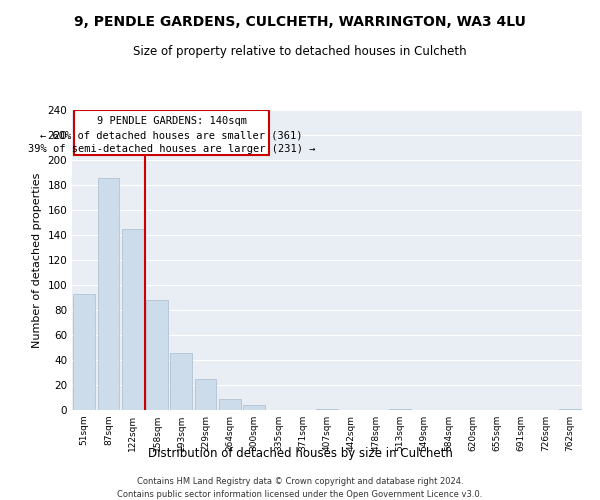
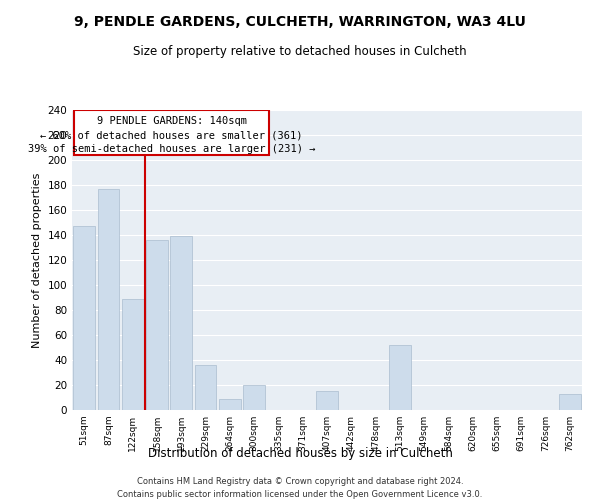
51sqm: 93 -> 147
87sqm: 186 -> 177
122sqm: 145 -> 89
158sqm: 88 -> 136
193sqm: 46 -> 139
229sqm: 25 -> 36
300sqm: 4 -> 20
407sqm: 1 -> 15
513sqm: 1 -> 52
762sqm: 1 -> 13
